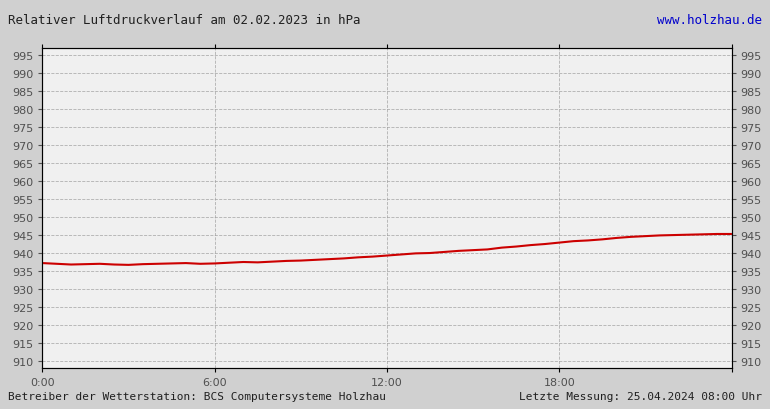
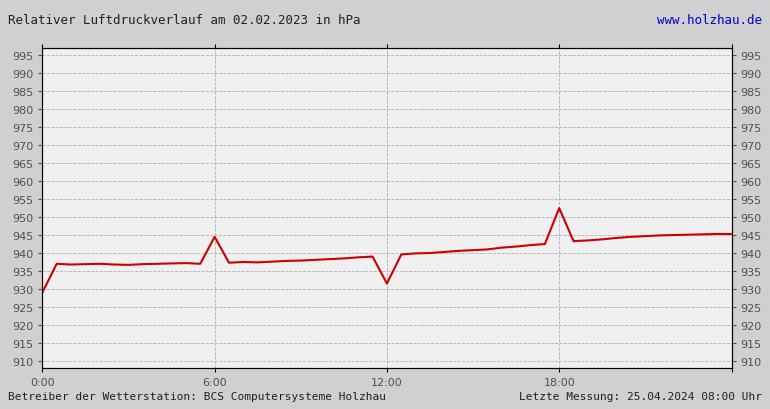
0:00: 937.2 -> 929.0
6:00: 937.1 -> 944.5
12:00: 939.3 -> 931.5
18:00: 942.9 -> 952.5
